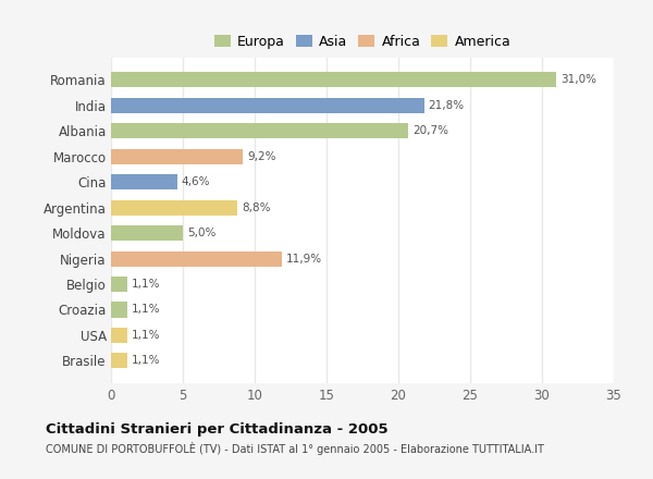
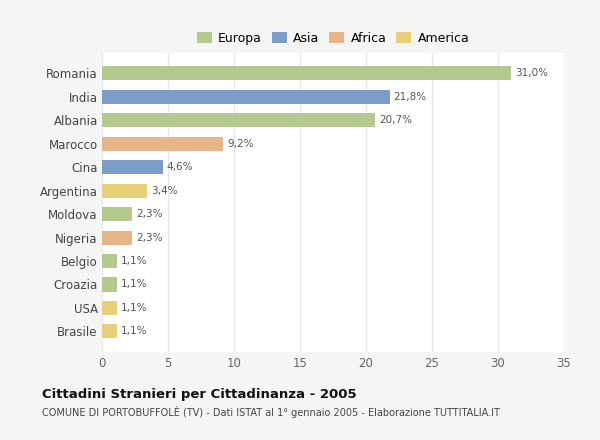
Argentina: 8,8% -> 3,4%
Moldova: 5,0% -> 2,3%
Nigeria: 11,9% -> 2,3%
